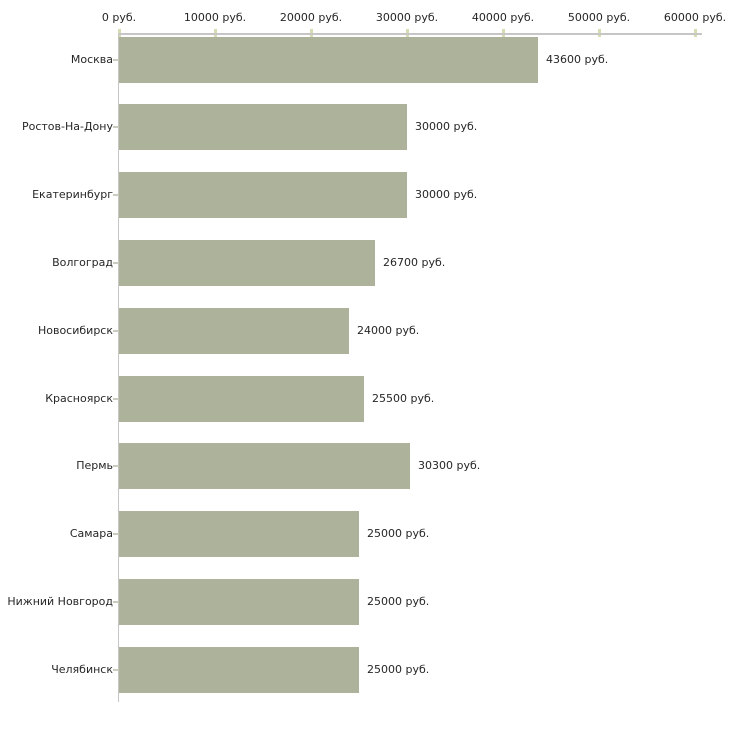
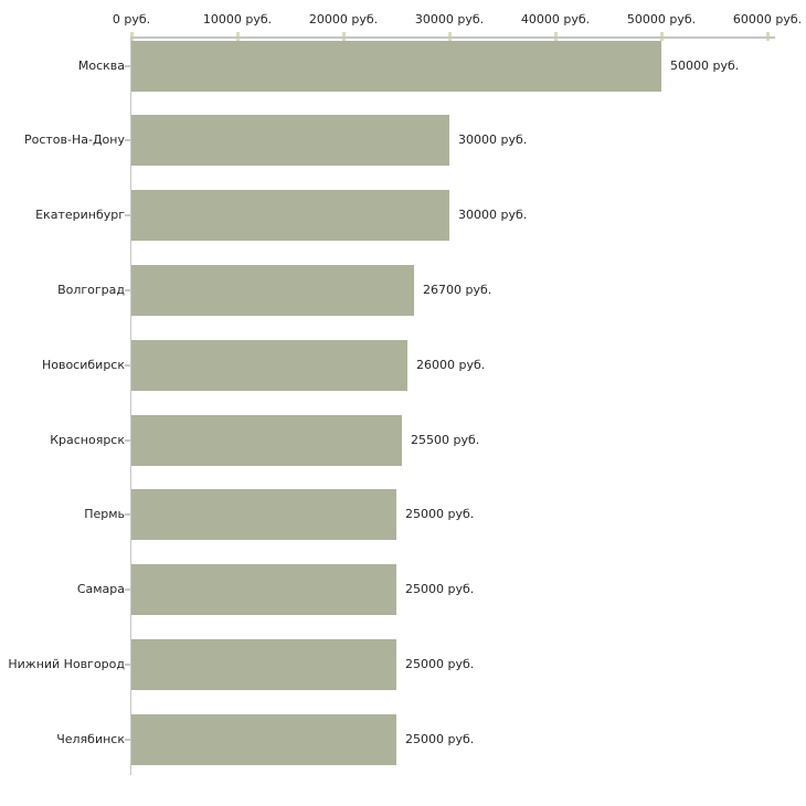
Москва: 43600 -> 50000
Новосибирск: 24000 -> 26000
Пермь: 30300 -> 25000
